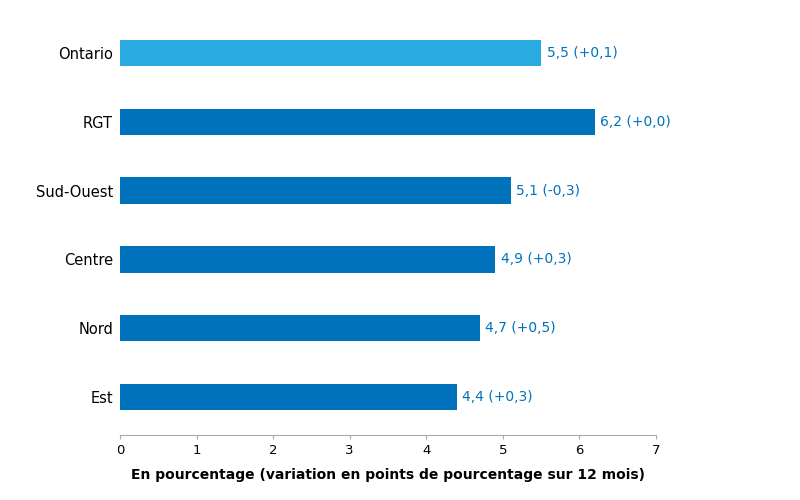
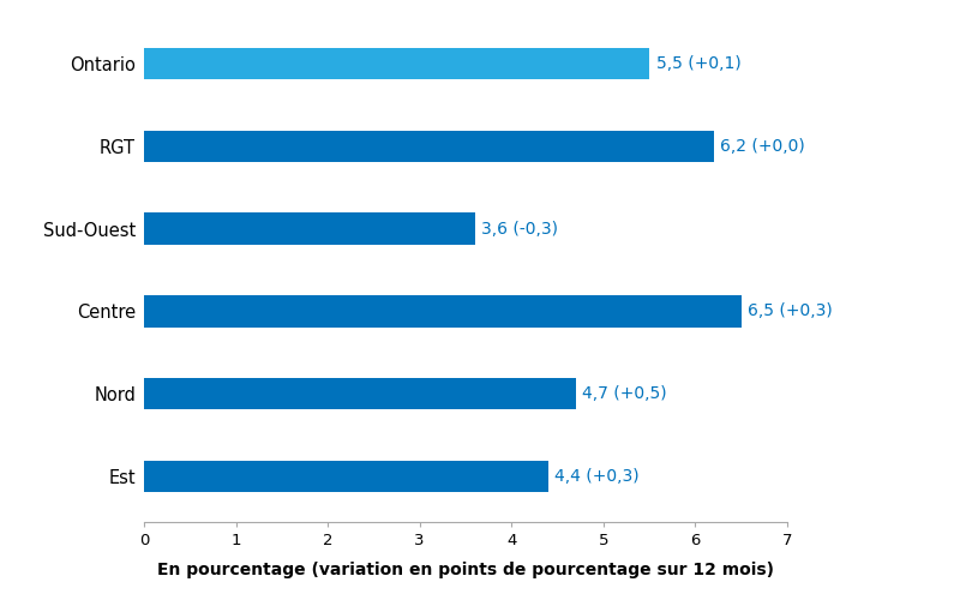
Sud-Ouest: 5,1 -> 3,6
Centre: 4,9 -> 6,5
